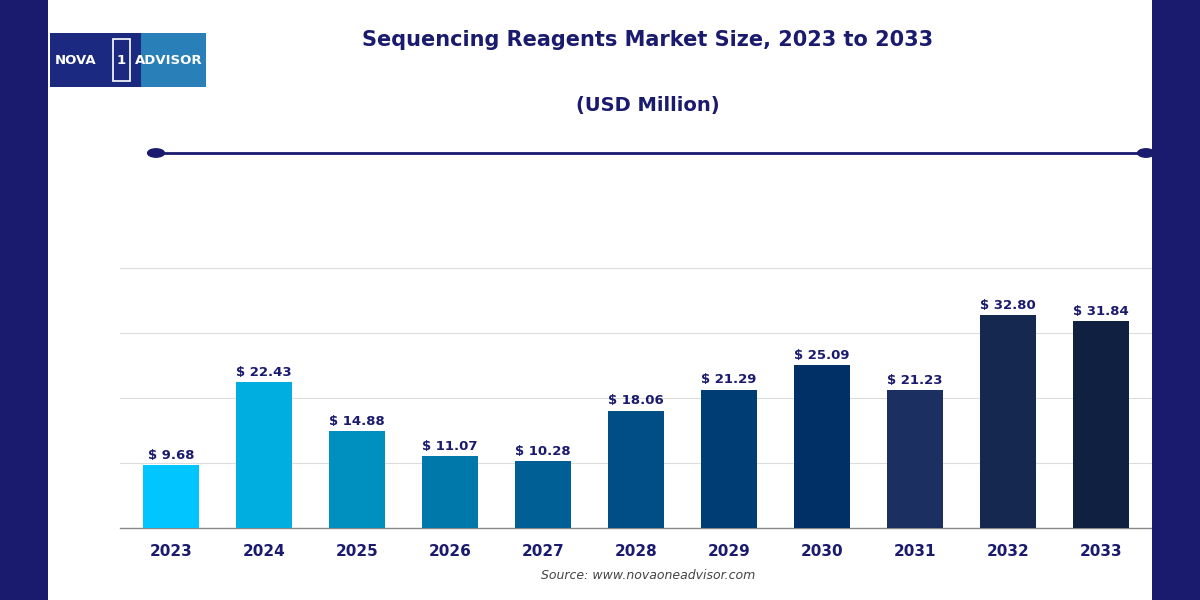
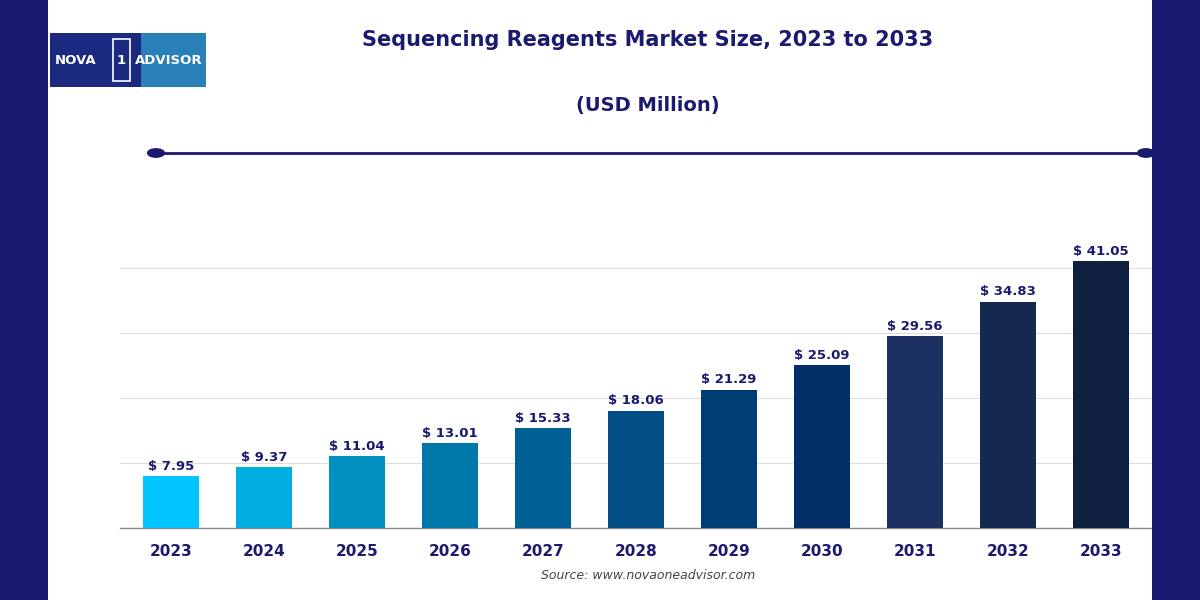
2023: 9.68 -> 7.95
2024: 22.43 -> 9.37
2025: 14.88 -> 11.04
2026: 11.07 -> 13.01
2027: 10.28 -> 15.33
2031: 21.23 -> 29.56
2032: 32.80 -> 34.83
2033: 31.84 -> 41.05
